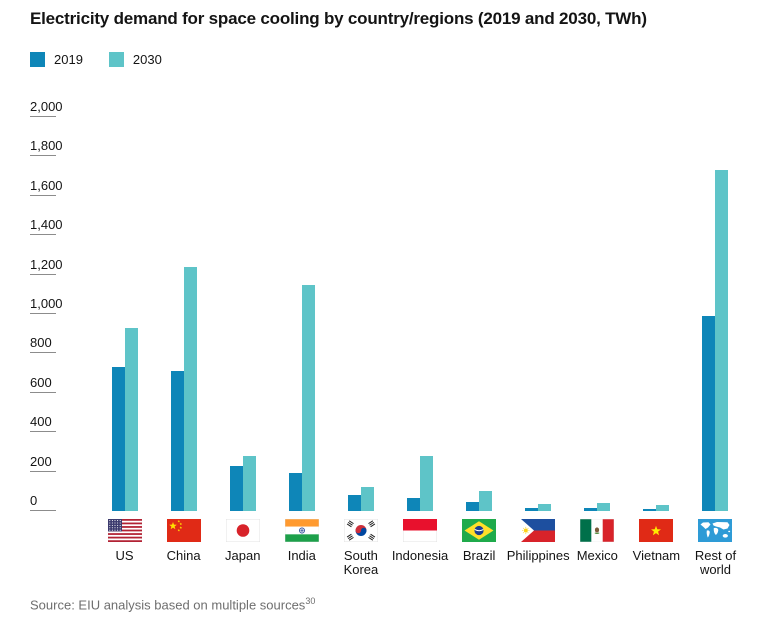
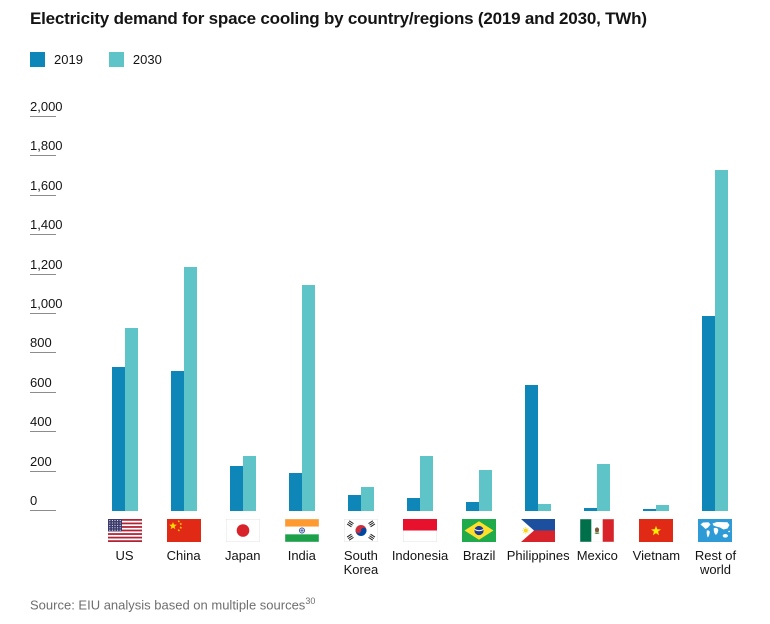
2030/Brazil: 100 -> 210
2019/Philippines: 20 -> 640
2030/Mexico: 40 -> 240
